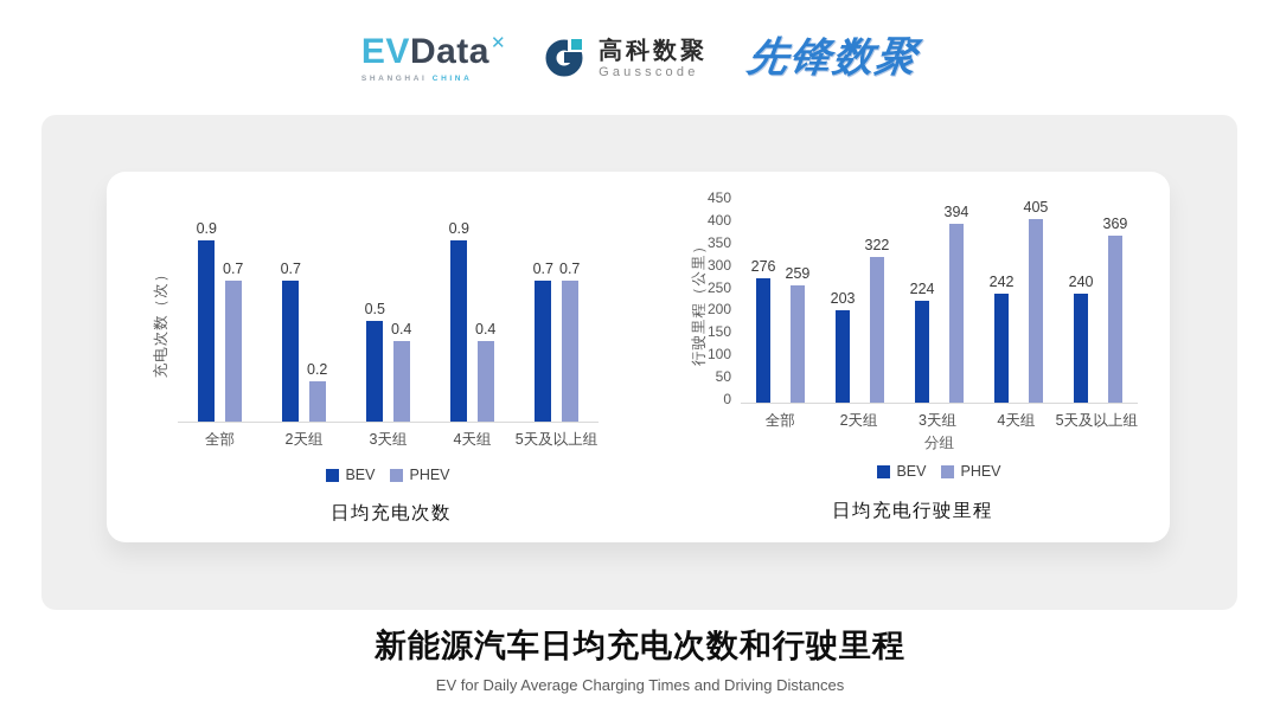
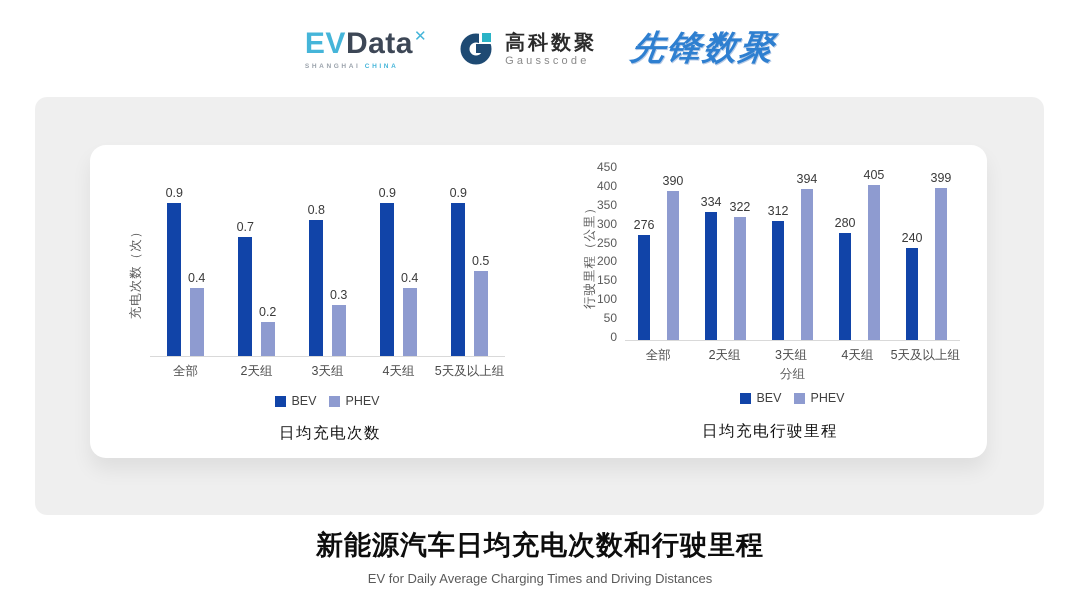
日均充电次数/PHEV/全部: 0.7 -> 0.4
日均充电次数/BEV/3天组: 0.5 -> 0.8
日均充电次数/PHEV/3天组: 0.4 -> 0.3
日均充电次数/BEV/5天及以上组: 0.7 -> 0.9
日均充电次数/PHEV/5天及以上组: 0.7 -> 0.5
日均充电行驶里程/PHEV/全部: 259 -> 390
日均充电行驶里程/BEV/2天组: 203 -> 334
日均充电行驶里程/BEV/3天组: 224 -> 312
日均充电行驶里程/BEV/4天组: 242 -> 280
日均充电行驶里程/PHEV/5天及以上组: 369 -> 399
